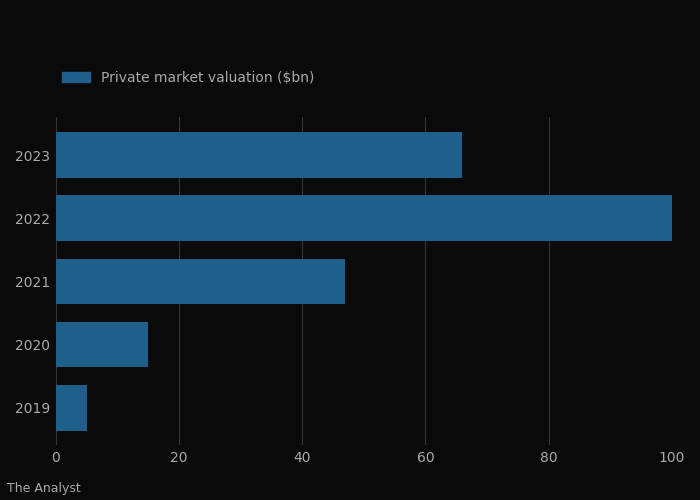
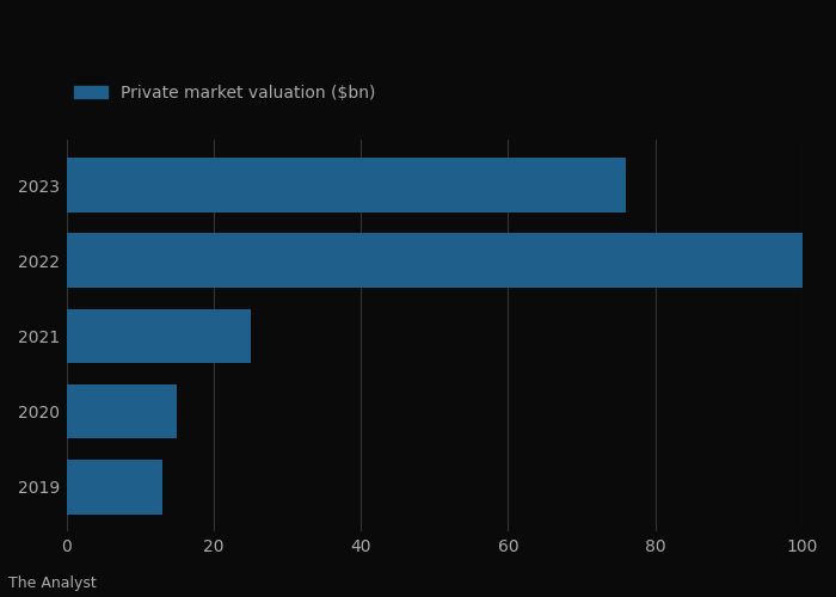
2023: 66 -> 76
2021: 47 -> 25
2019: 5 -> 13
